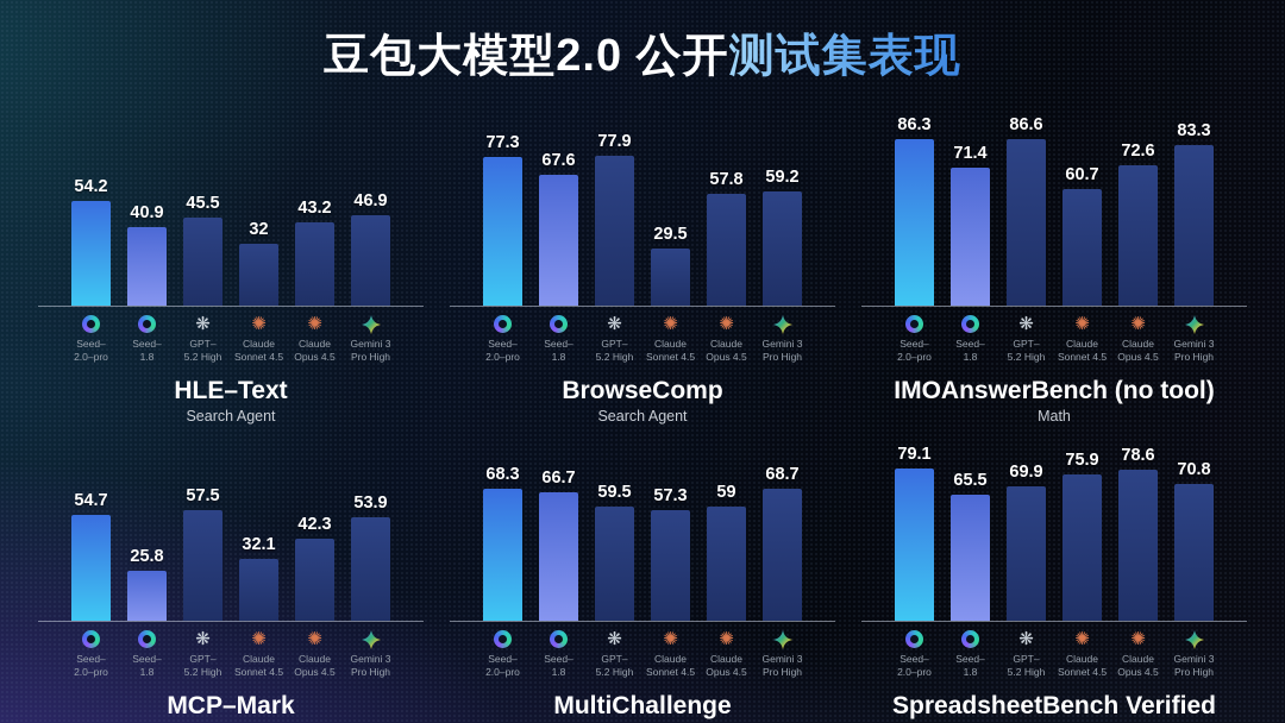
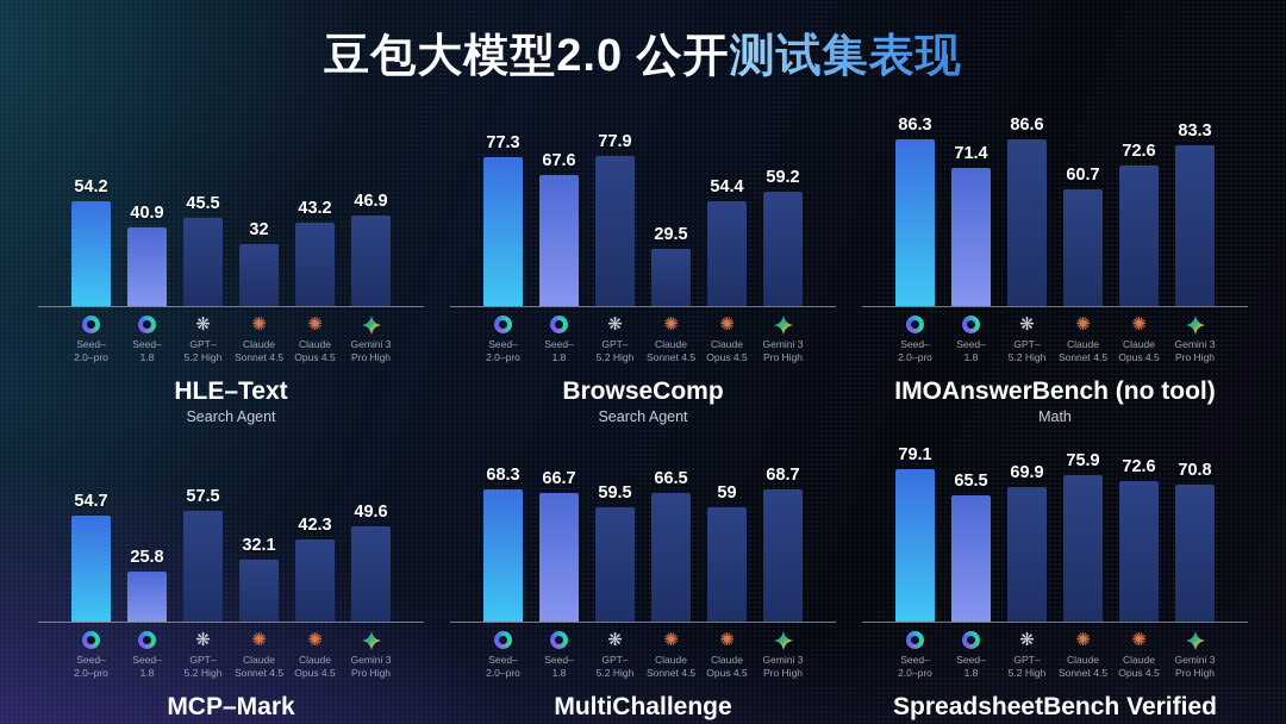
BrowseComp/Claude Opus 4.5: 57.8 -> 54.4
MCP–Mark/Gemini 3 Pro High: 53.9 -> 49.6
MultiChallenge/Claude Sonnet 4.5: 57.3 -> 66.5
SpreadsheetBench Verified/Claude Opus 4.5: 78.6 -> 72.6
